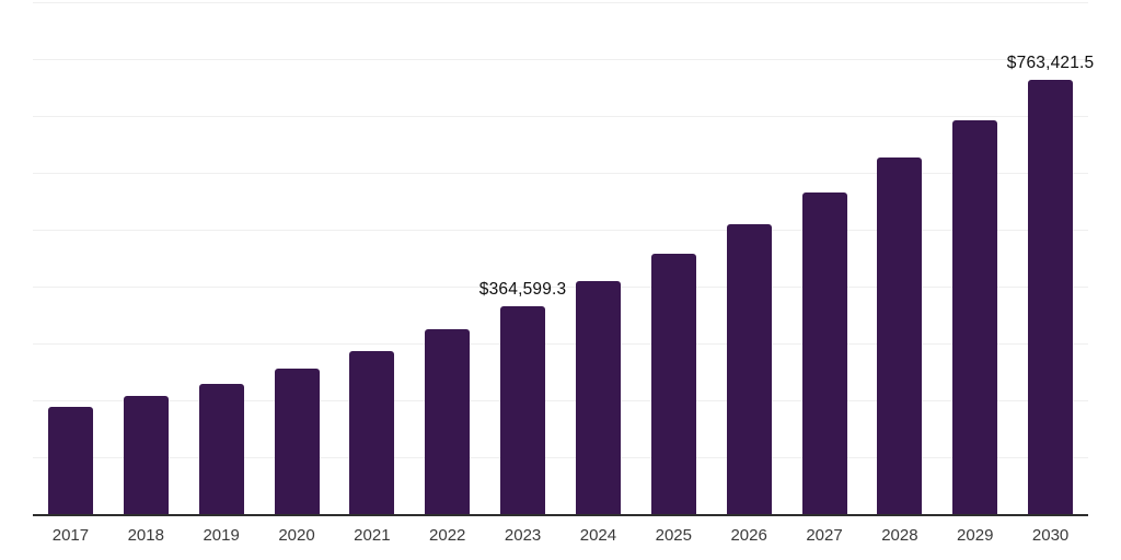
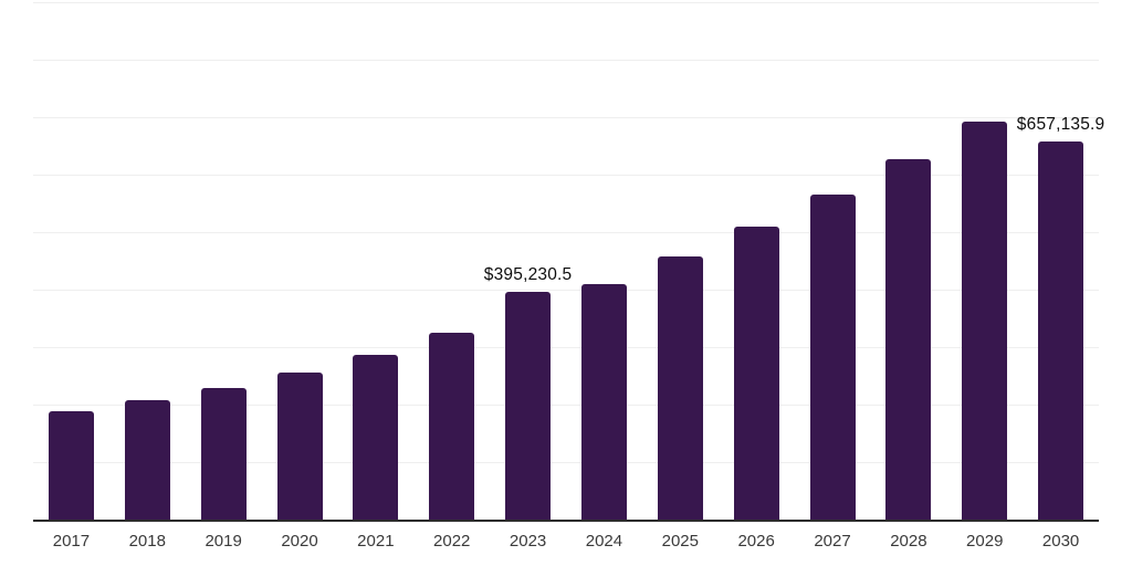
2023: $364,599.3 -> $395,230.5
2030: $763,421.5 -> $657,135.9
